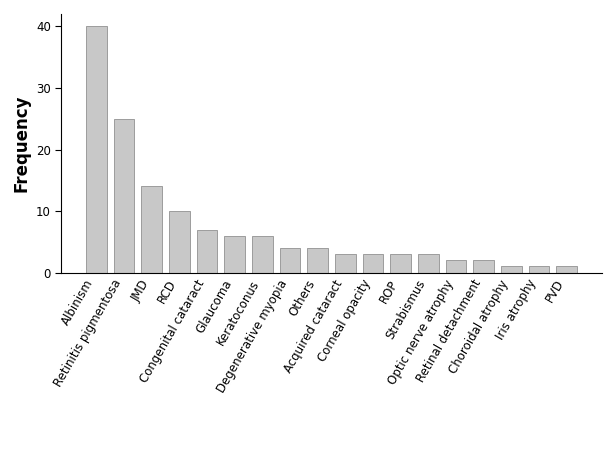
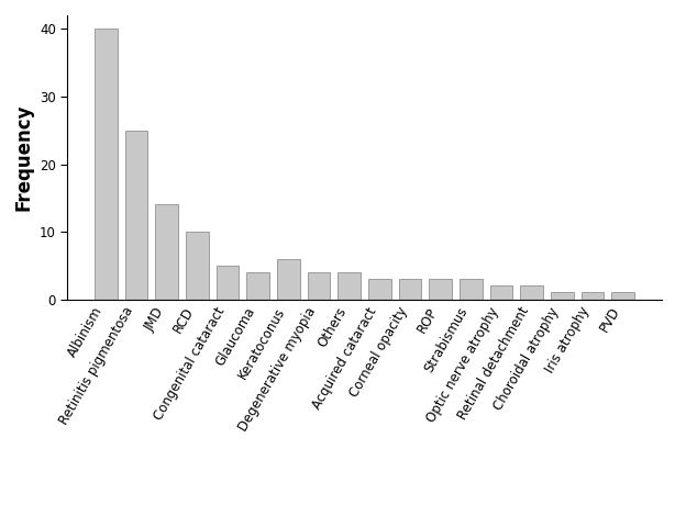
Congenital cataract: 7 -> 5
Glaucoma: 6 -> 4
